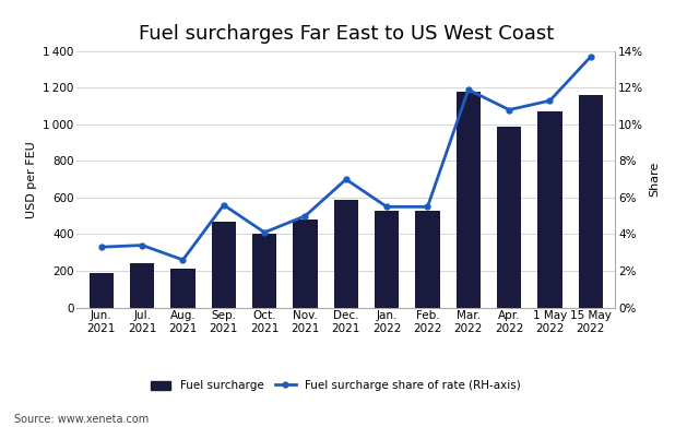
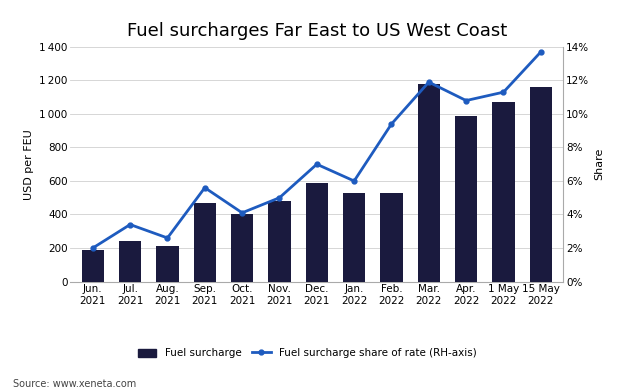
Fuel surcharge share of rate (RH-axis)/Jun. 2021: 3.3% -> 2.0%
Fuel surcharge share of rate (RH-axis)/Jan. 2022: 5.5% -> 6.0%
Fuel surcharge share of rate (RH-axis)/Feb. 2022: 5.5% -> 9.4%
